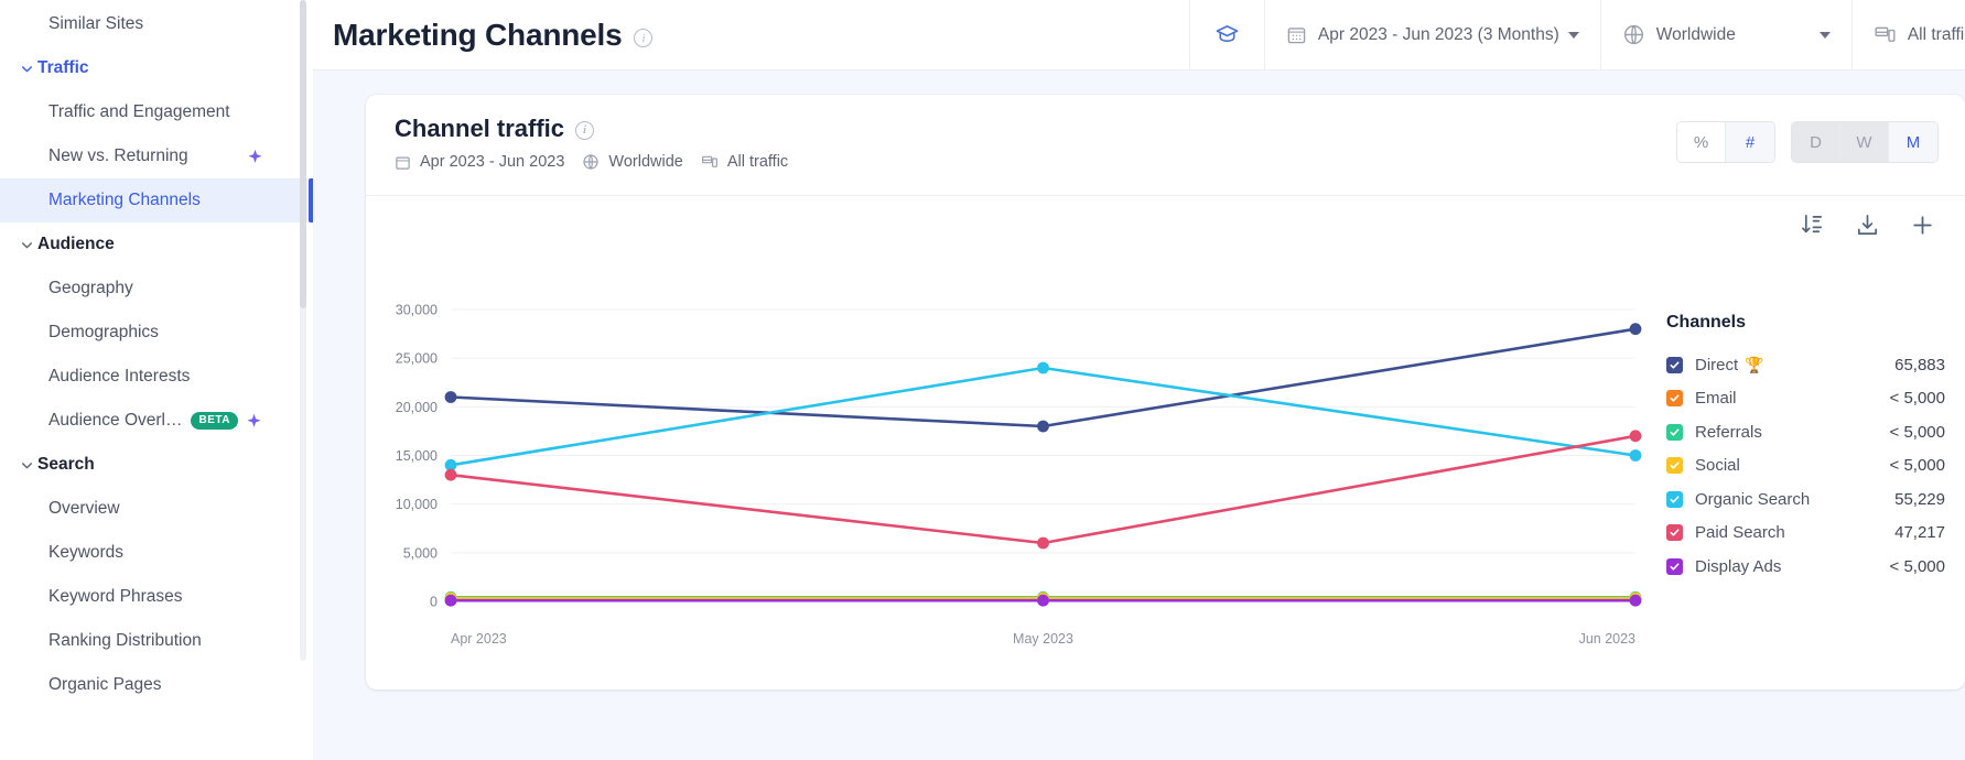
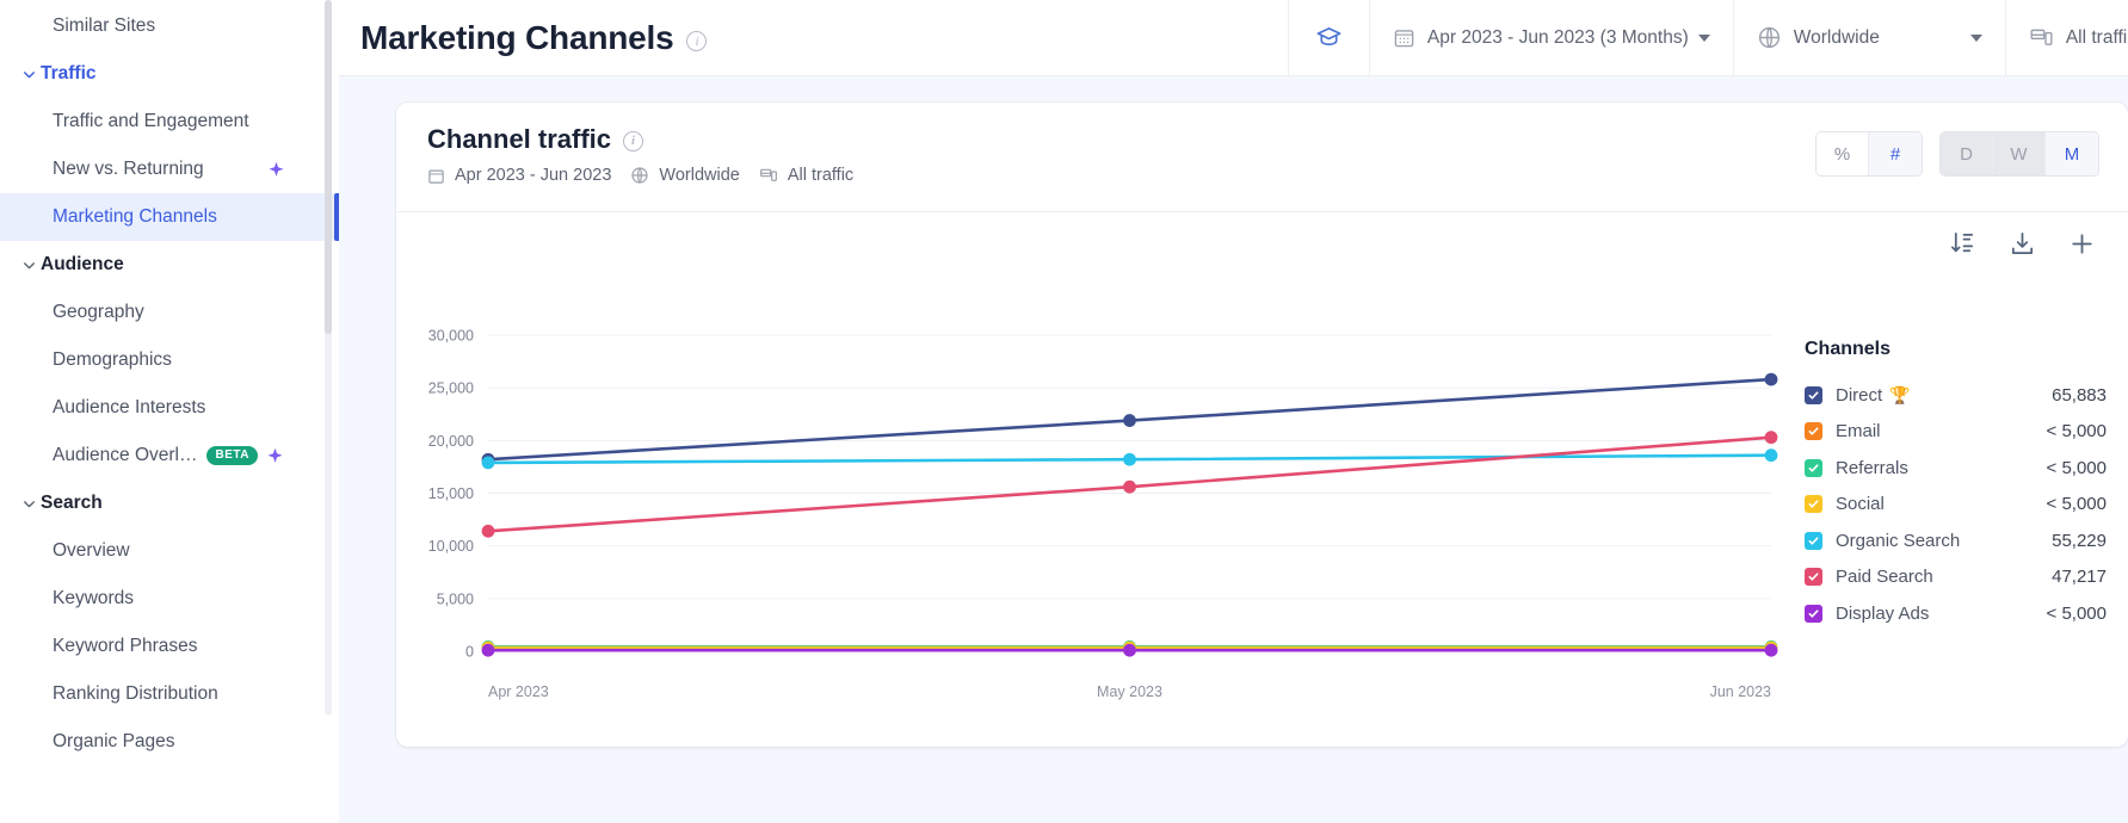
Direct/Apr 2023: 21000 -> 18000
Organic Search/Apr 2023: 14000 -> 18000
Paid Search/Apr 2023: 13000 -> 11000
Direct/May 2023: 18000 -> 22000
Organic Search/May 2023: 24000 -> 18000
Paid Search/May 2023: 6000 -> 16000
Direct/Jun 2023: 28000 -> 26000
Organic Search/Jun 2023: 15000 -> 19000
Paid Search/Jun 2023: 17000 -> 20000
